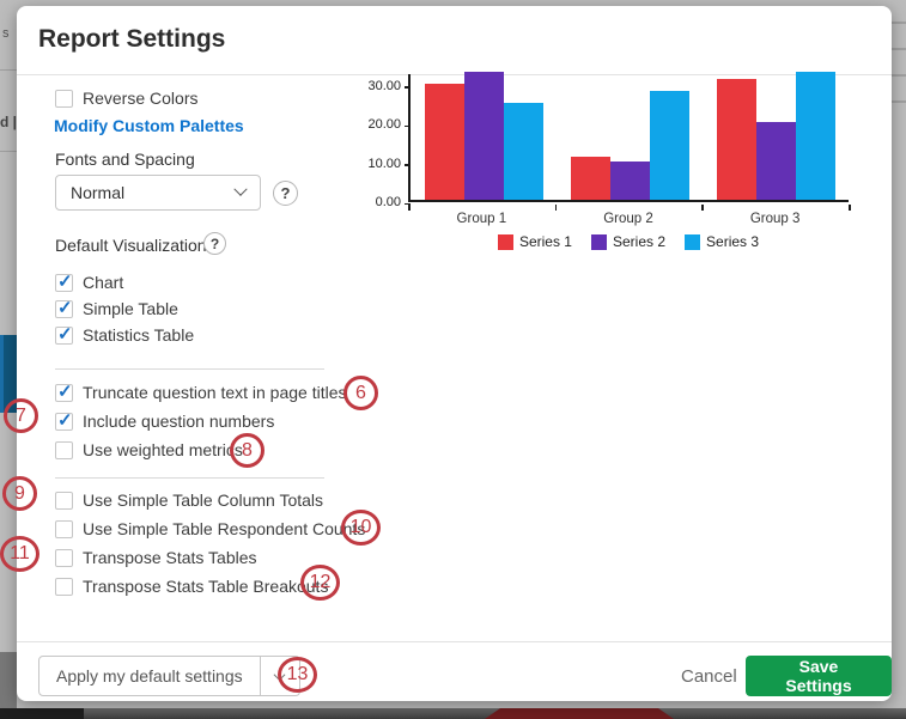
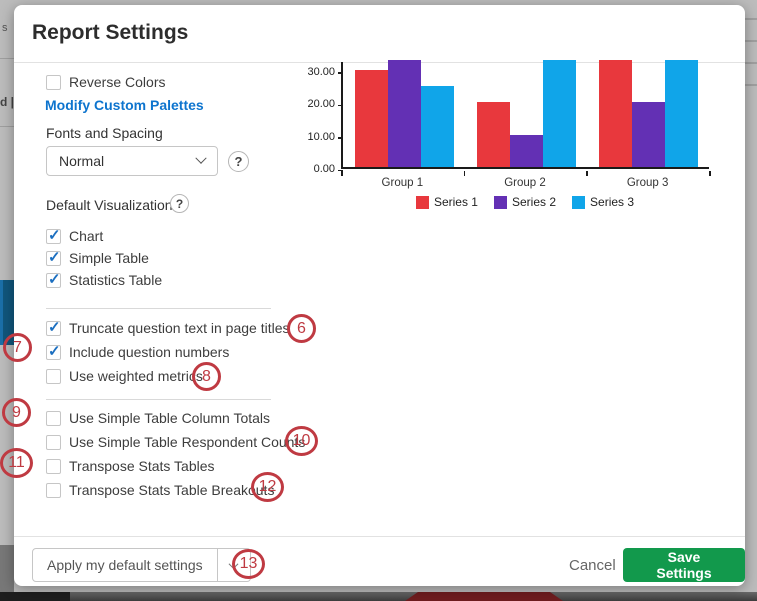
Series 1/Group 2: 11 -> 20
Series 3/Group 2: 28 -> 33
Series 1/Group 3: 31 -> 33
